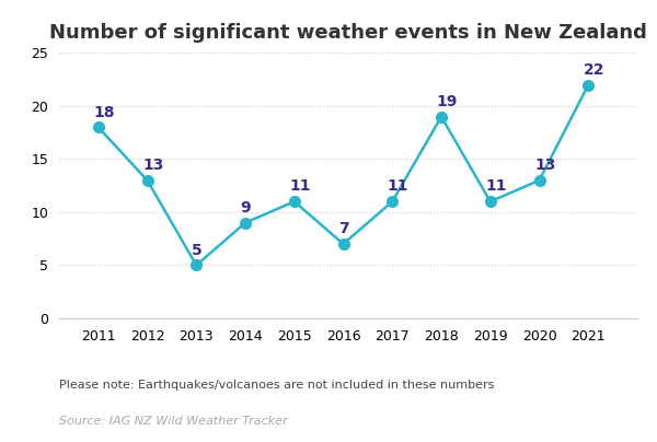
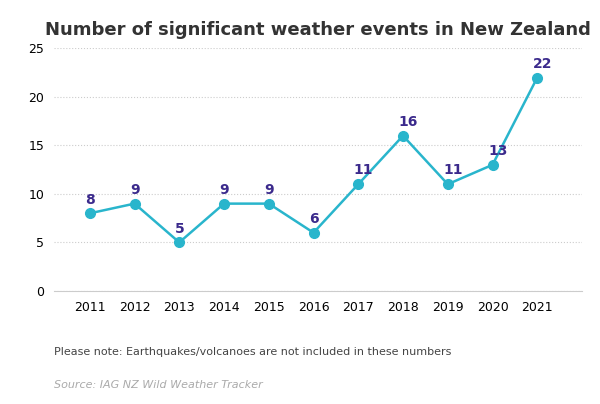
2011: 18 -> 8
2012: 13 -> 9
2015: 11 -> 9
2016: 7 -> 6
2018: 19 -> 16
